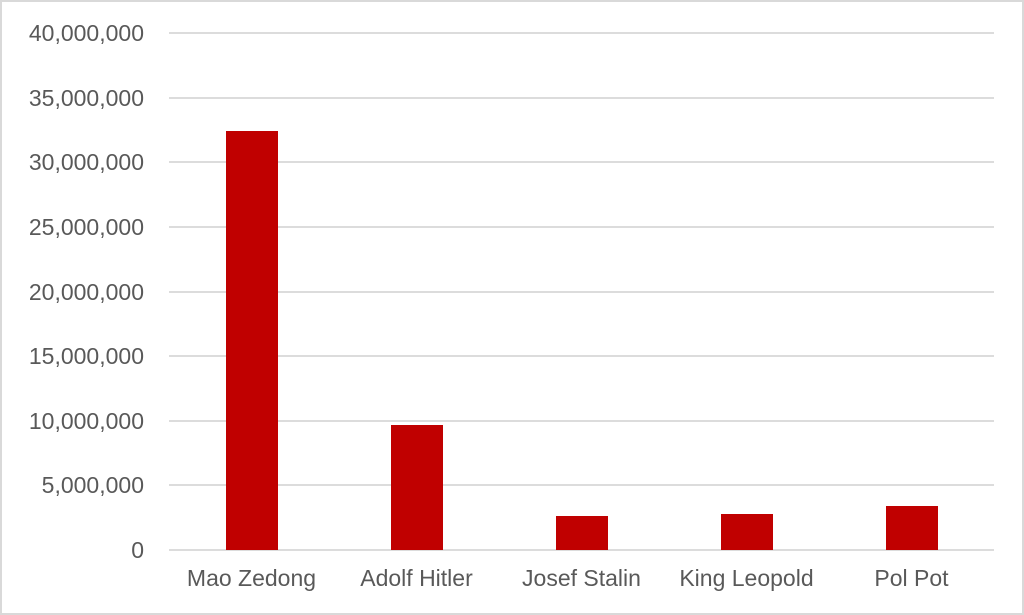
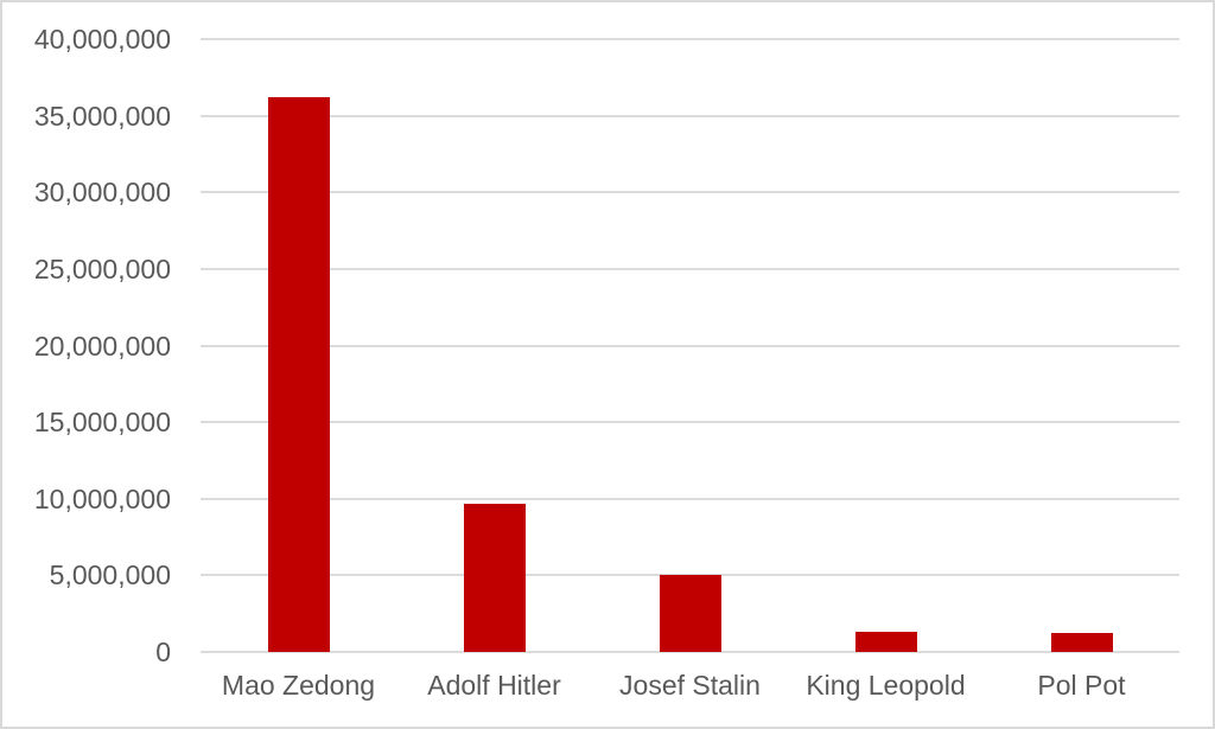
Mao Zedong: 32400000 -> 36200000
Josef Stalin: 2600000 -> 5000000
King Leopold: 2800000 -> 1300000
Pol Pot: 3400000 -> 1200000
